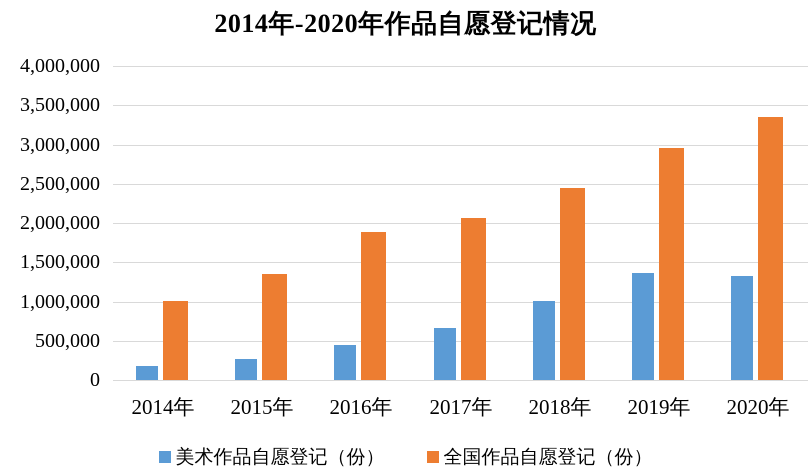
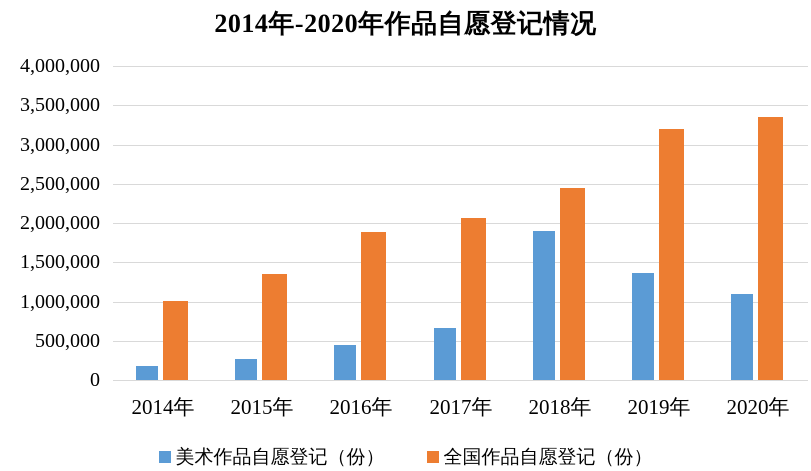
美术作品自愿登记（份）/2018年: 1000000 -> 1900000
全国作品自愿登记（份）/2019年: 3000000 -> 3200000
美术作品自愿登记（份）/2020年: 1300000 -> 1100000
